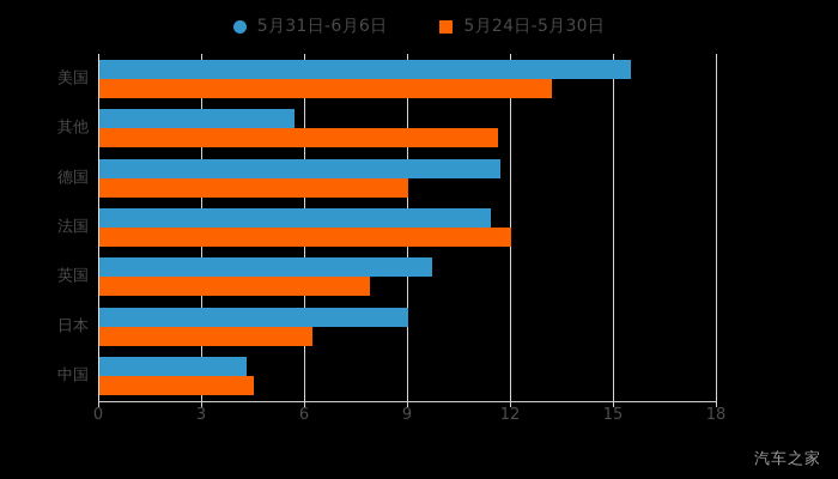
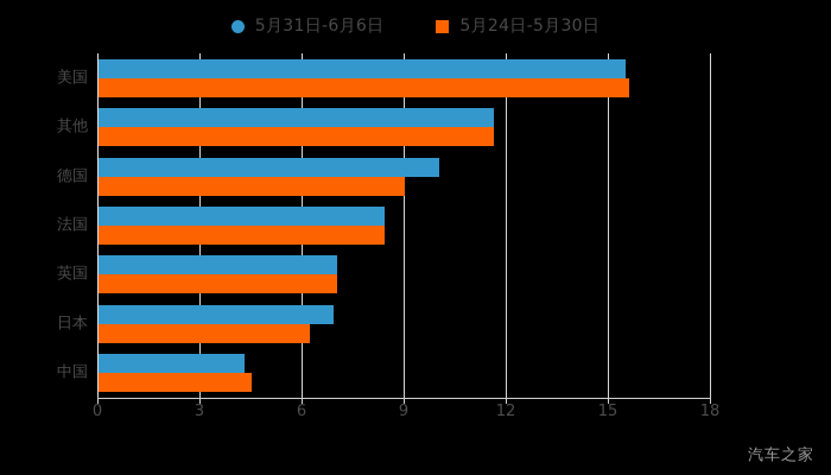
5月24日-5月30日/美国: 13.2 -> 15.6
5月31日-6月6日/其他: 5.7 -> 11.6
5月31日-6月6日/德国: 11.7 -> 10.0
5月31日-6月6日/法国: 11.4 -> 8.4
5月24日-5月30日/法国: 12.0 -> 8.4
5月31日-6月6日/英国: 9.7 -> 7.0
5月24日-5月30日/英国: 7.9 -> 7.0
5月31日-6月6日/日本: 9.0 -> 6.9
